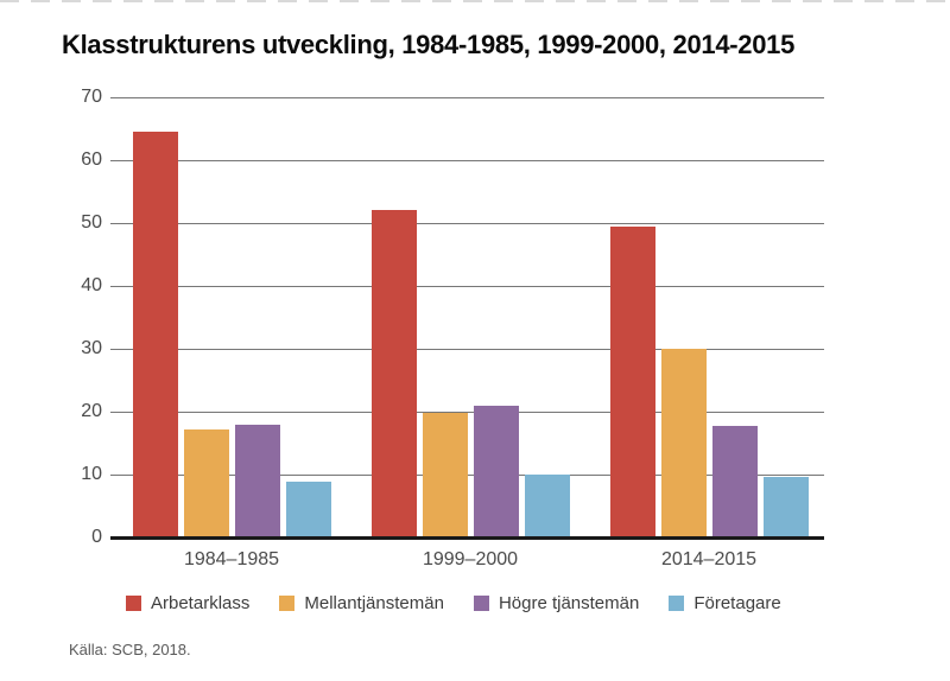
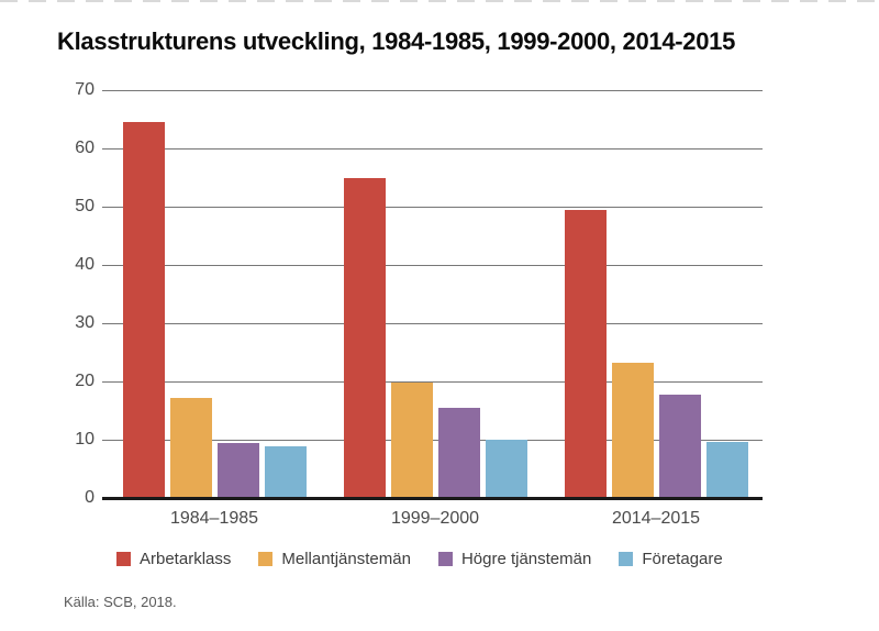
Högre tjänstemän/1984–1985: 18 -> 9
Arbetarklass/1999–2000: 52 -> 55
Högre tjänstemän/1999–2000: 21 -> 16
Mellantjänstemän/2014–2015: 30 -> 23
